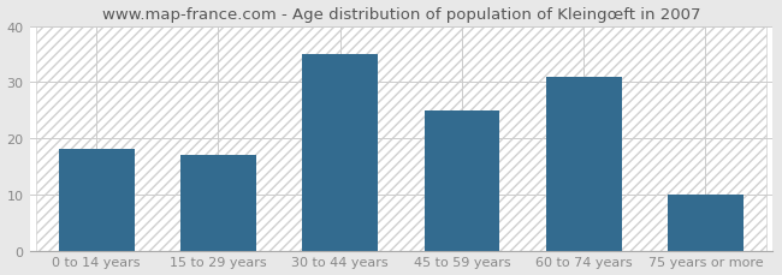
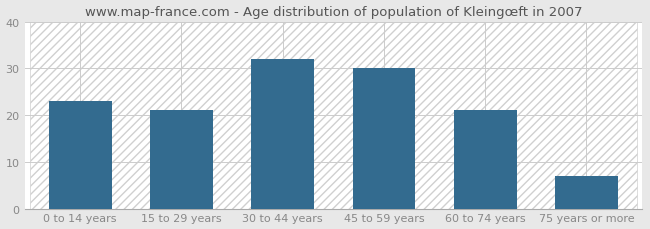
0 to 14 years: 18 -> 23
15 to 29 years: 17 -> 21
30 to 44 years: 35 -> 32
45 to 59 years: 25 -> 30
60 to 74 years: 31 -> 21
75 years or more: 10 -> 7
